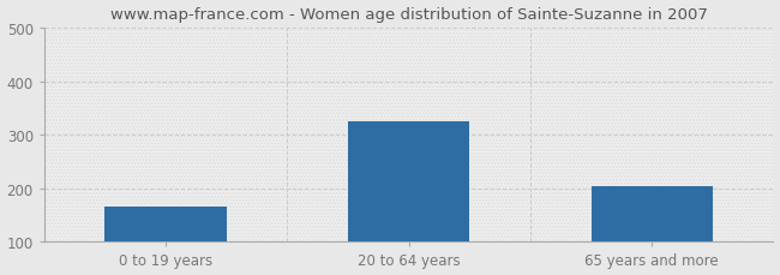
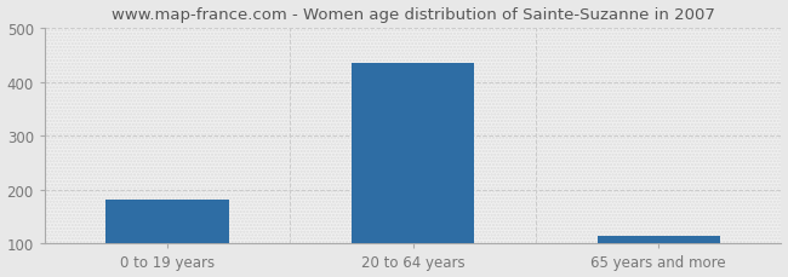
0 to 19 years: 165 -> 182
20 to 64 years: 325 -> 435
65 years and more: 205 -> 115
